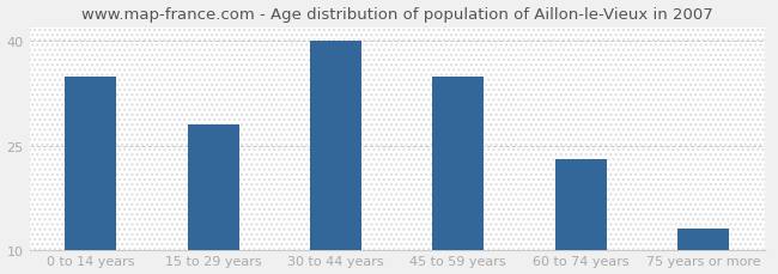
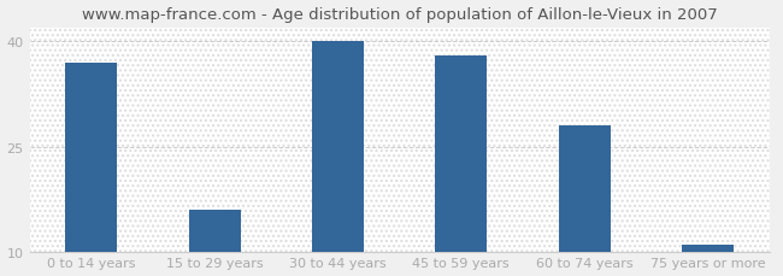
0 to 14 years: 35 -> 37
15 to 29 years: 28 -> 16
45 to 59 years: 35 -> 38
60 to 74 years: 23 -> 28
75 years or more: 13 -> 11
